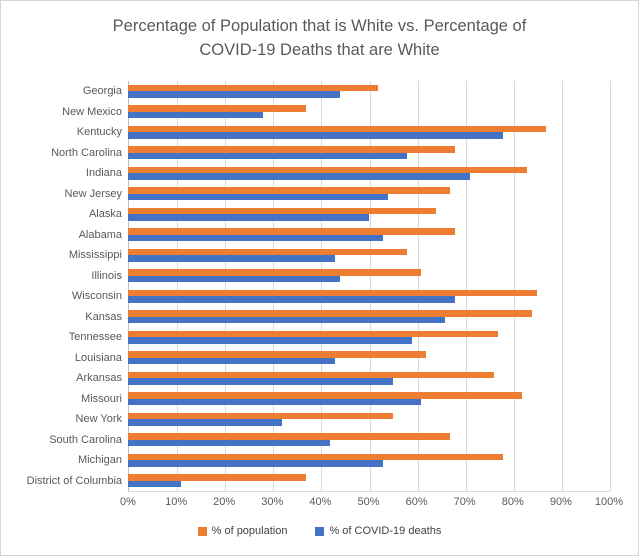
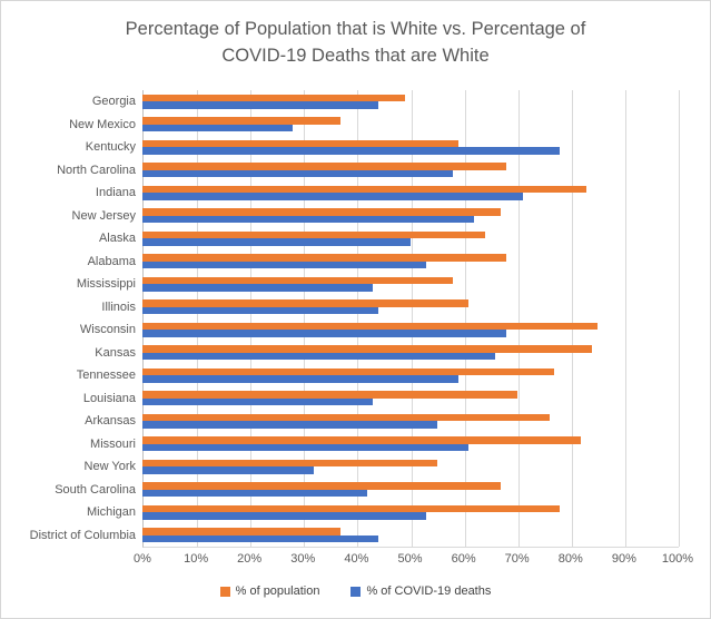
% of population/Georgia: 52% -> 49%
% of population/Kentucky: 87% -> 59%
% of COVID-19 deaths/New Jersey: 54% -> 62%
% of population/Louisiana: 62% -> 70%
% of COVID-19 deaths/District of Columbia: 11% -> 44%
